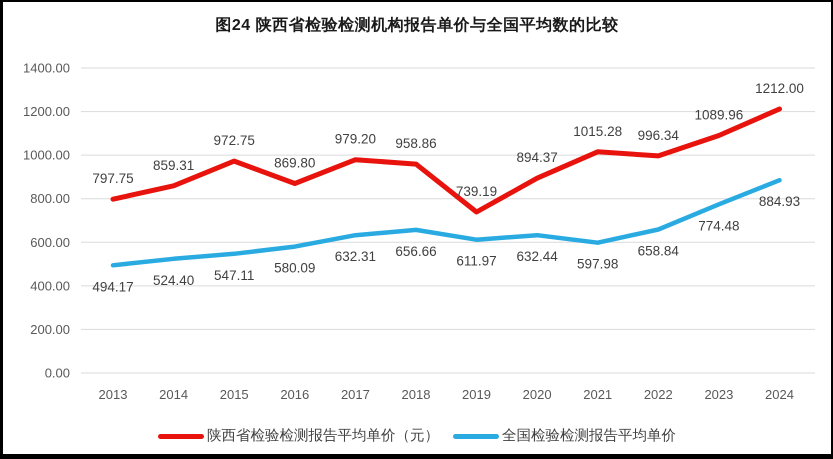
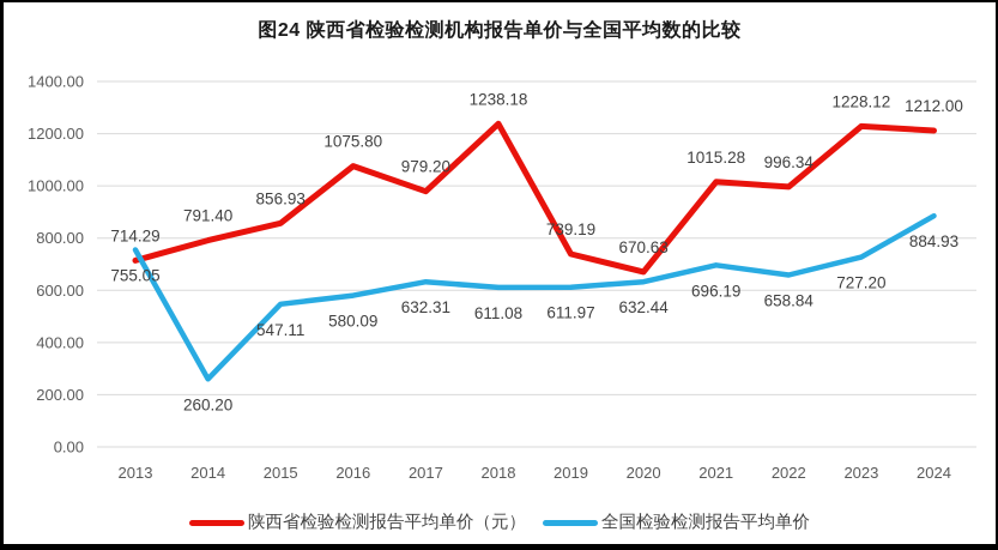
陕西省检验检测报告平均单价（元）/2013: 797.75 -> 714.29
全国检验检测报告平均单价/2013: 494.17 -> 755.05
陕西省检验检测报告平均单价（元）/2014: 859.31 -> 791.40
全国检验检测报告平均单价/2014: 524.40 -> 260.20
陕西省检验检测报告平均单价（元）/2015: 972.75 -> 856.93
陕西省检验检测报告平均单价（元）/2016: 869.80 -> 1075.80
陕西省检验检测报告平均单价（元）/2018: 958.86 -> 1238.18
全国检验检测报告平均单价/2018: 656.66 -> 611.08
陕西省检验检测报告平均单价（元）/2020: 894.37 -> 670.63
全国检验检测报告平均单价/2021: 597.98 -> 696.19
陕西省检验检测报告平均单价（元）/2023: 1089.96 -> 1228.12
全国检验检测报告平均单价/2023: 774.48 -> 727.20
